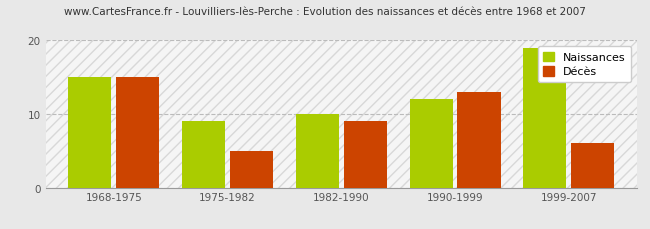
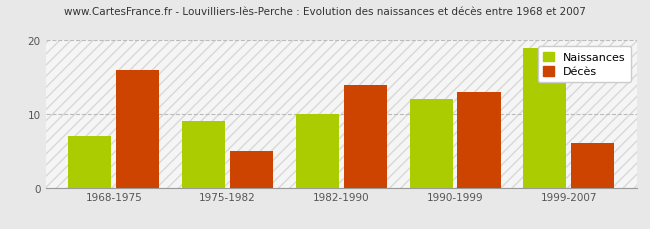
Naissances/1968-1975: 15 -> 7
Décès/1968-1975: 15 -> 16
Décès/1982-1990: 9 -> 14
